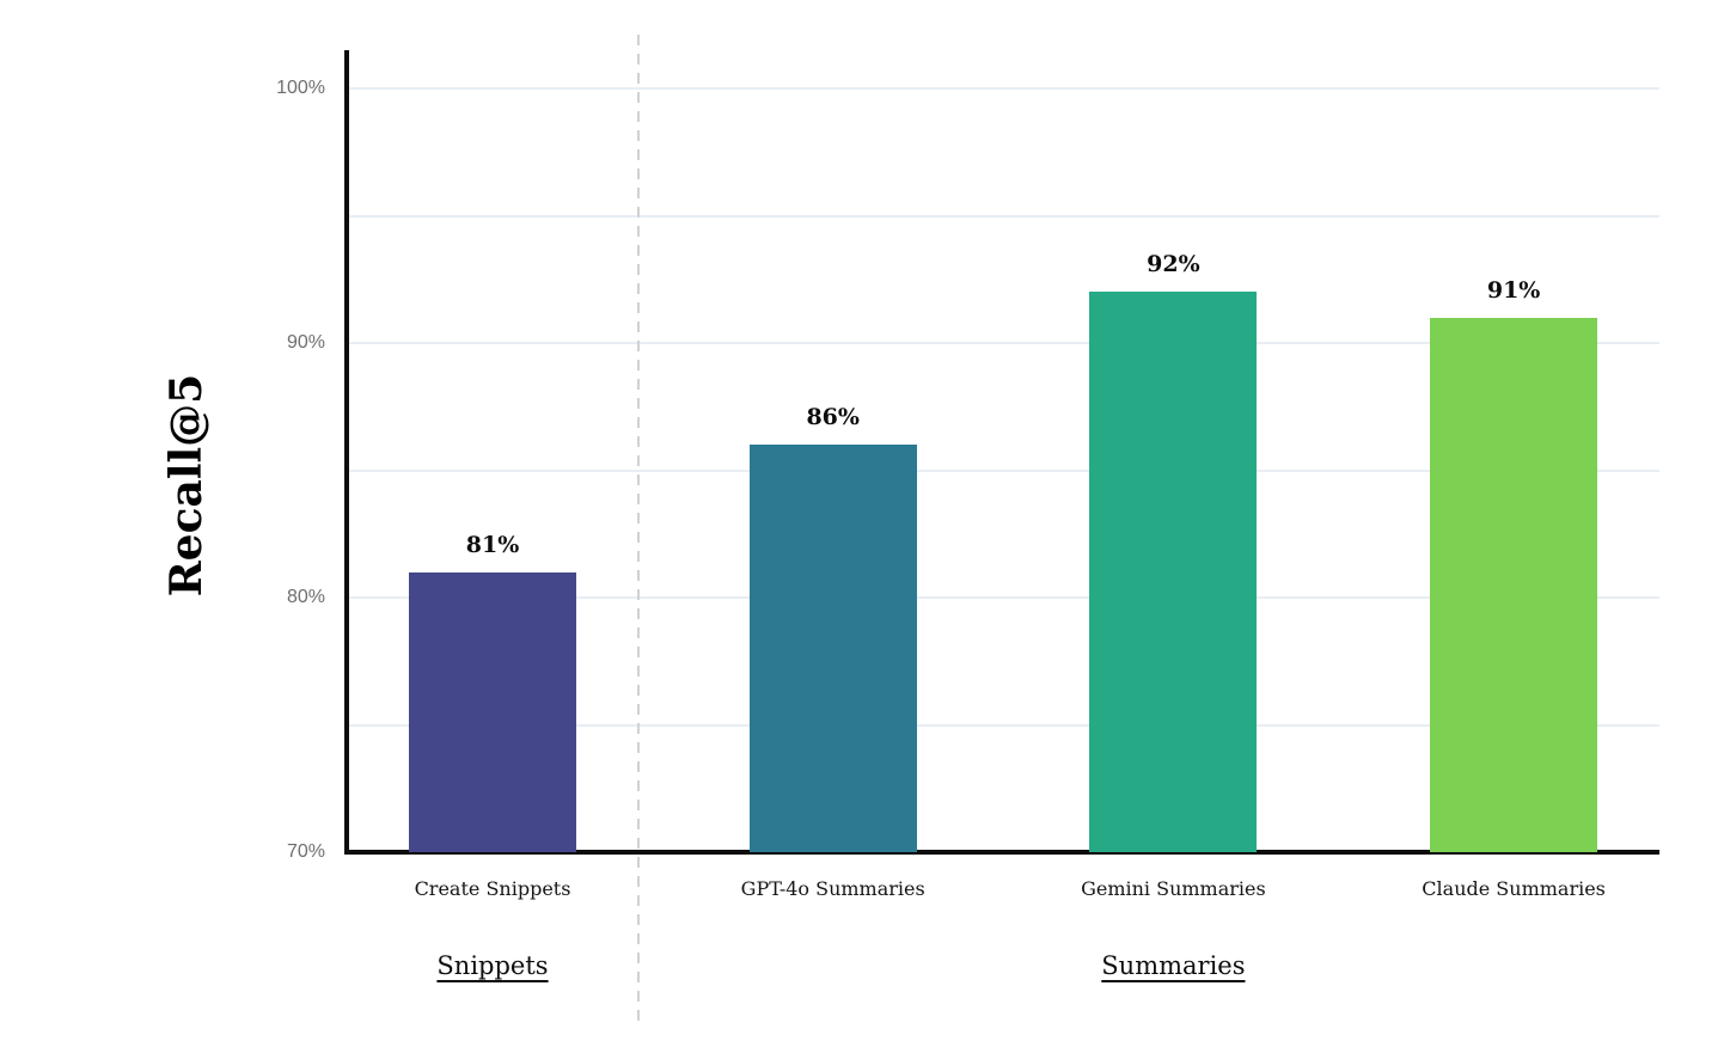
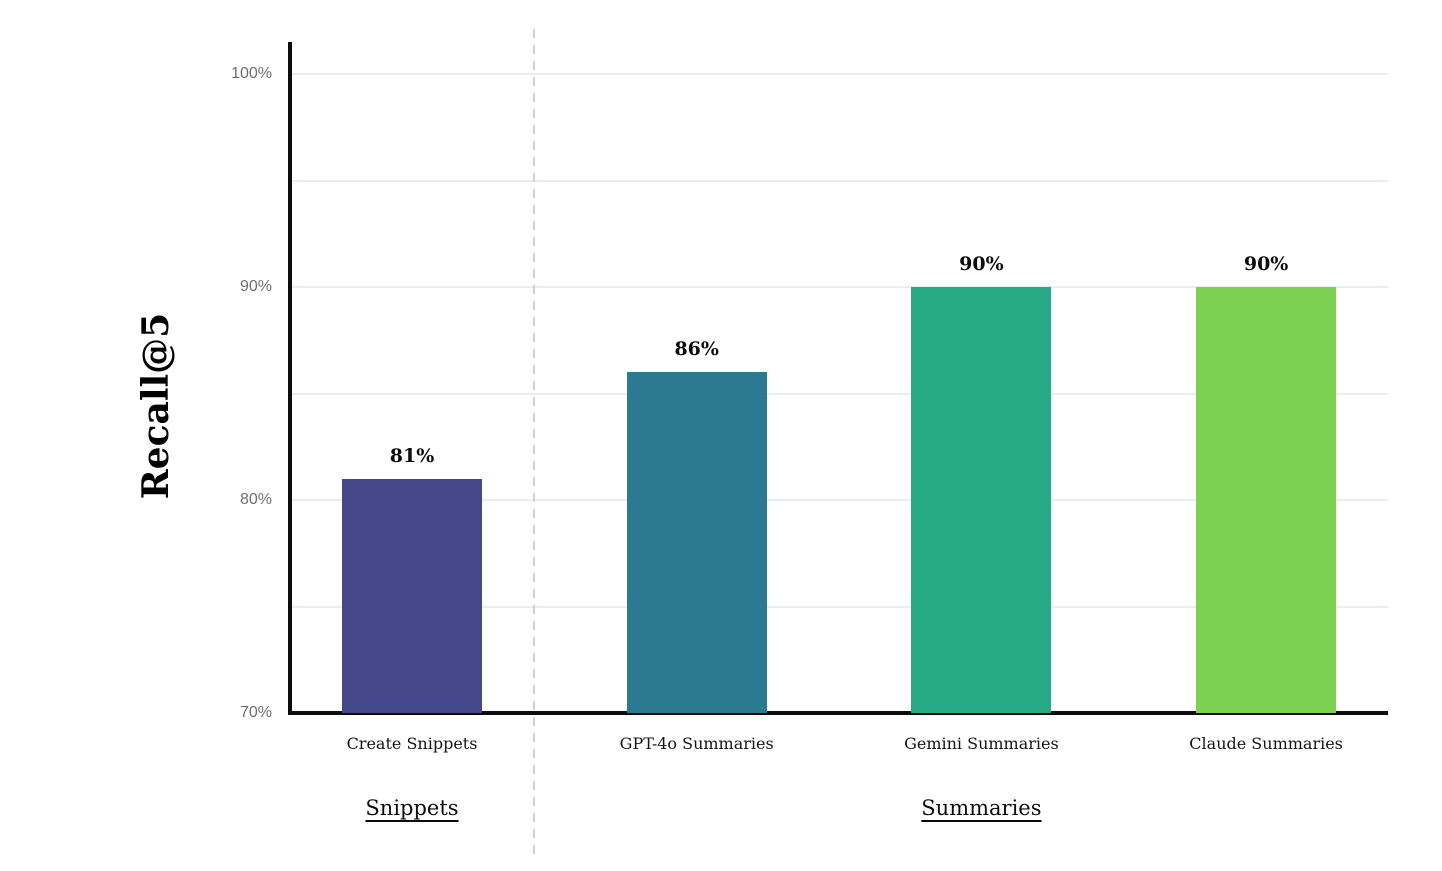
Gemini Summaries: 92% -> 90%
Claude Summaries: 91% -> 90%
